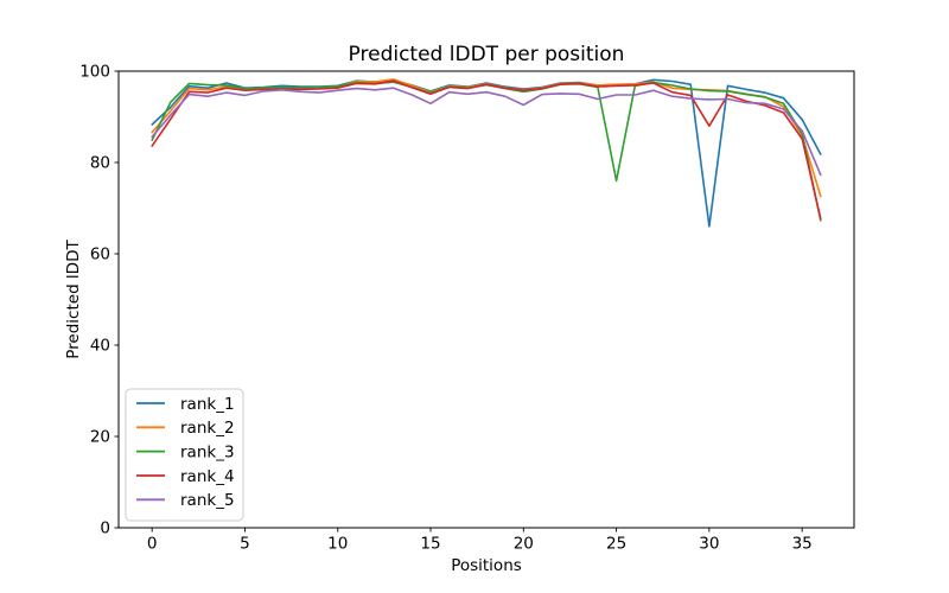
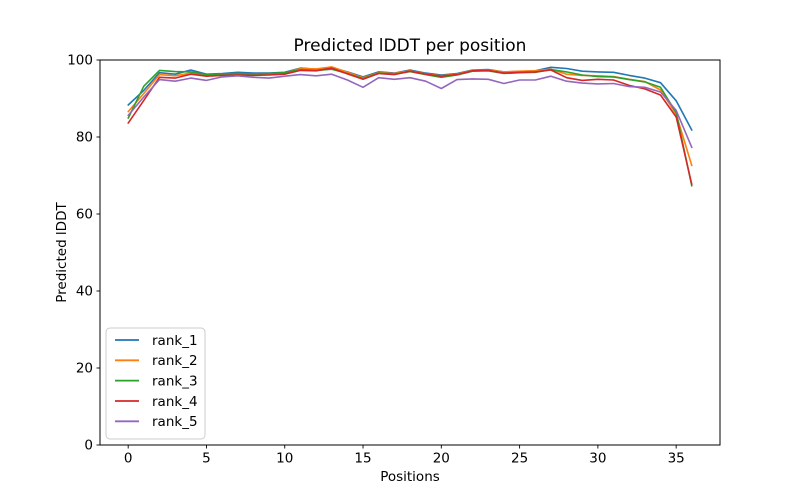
rank_3/25: 76 -> 97
rank_1/30: 66 -> 97
rank_4/30: 88 -> 95
